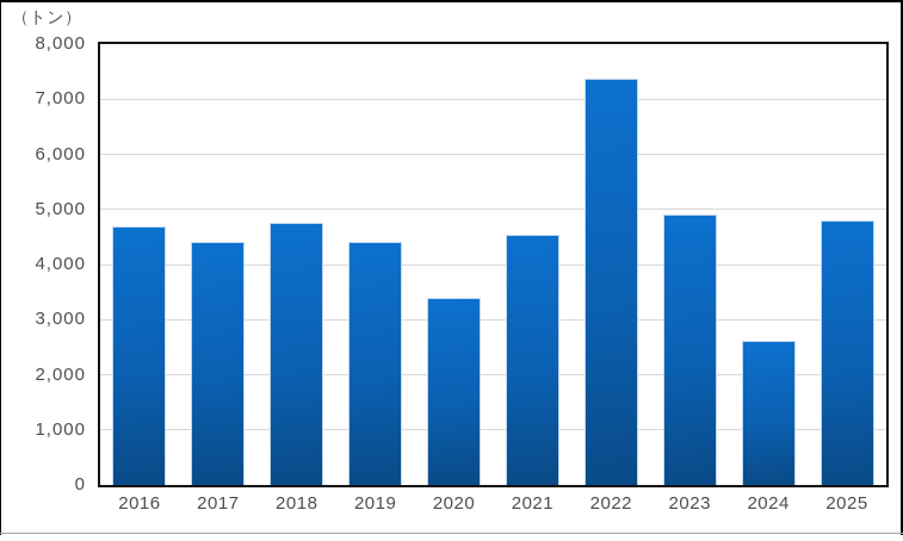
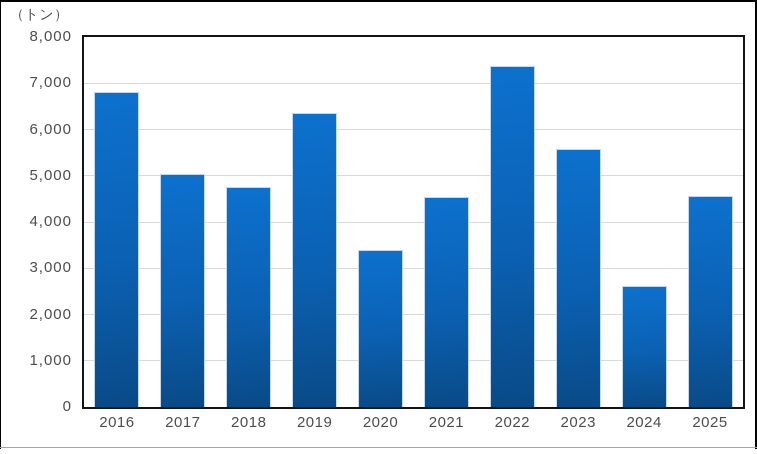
2016: 4700 -> 6800
2017: 4400 -> 5000
2019: 4400 -> 6400
2023: 4900 -> 5600
2025: 4800 -> 4600
